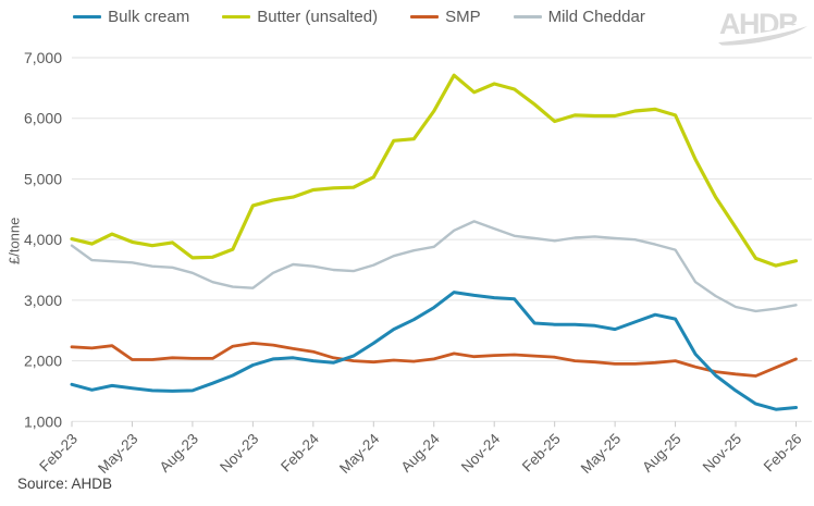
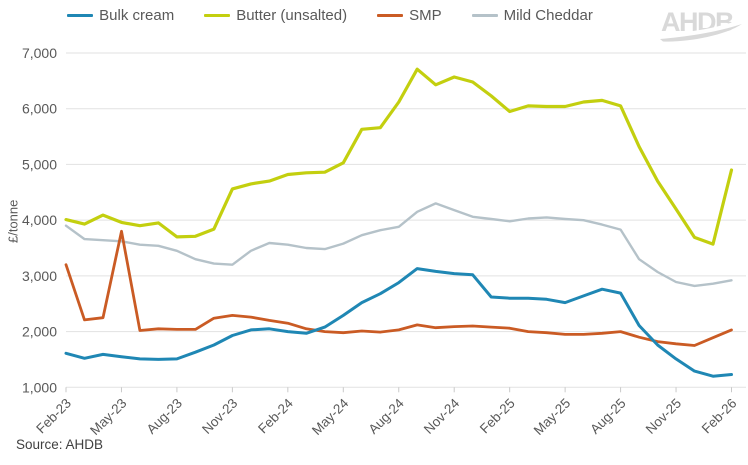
SMP/Feb-23: 2200 -> 3200
SMP/May-23: 2000 -> 3800
Butter (unsalted)/Feb-26: 3600 -> 4900
